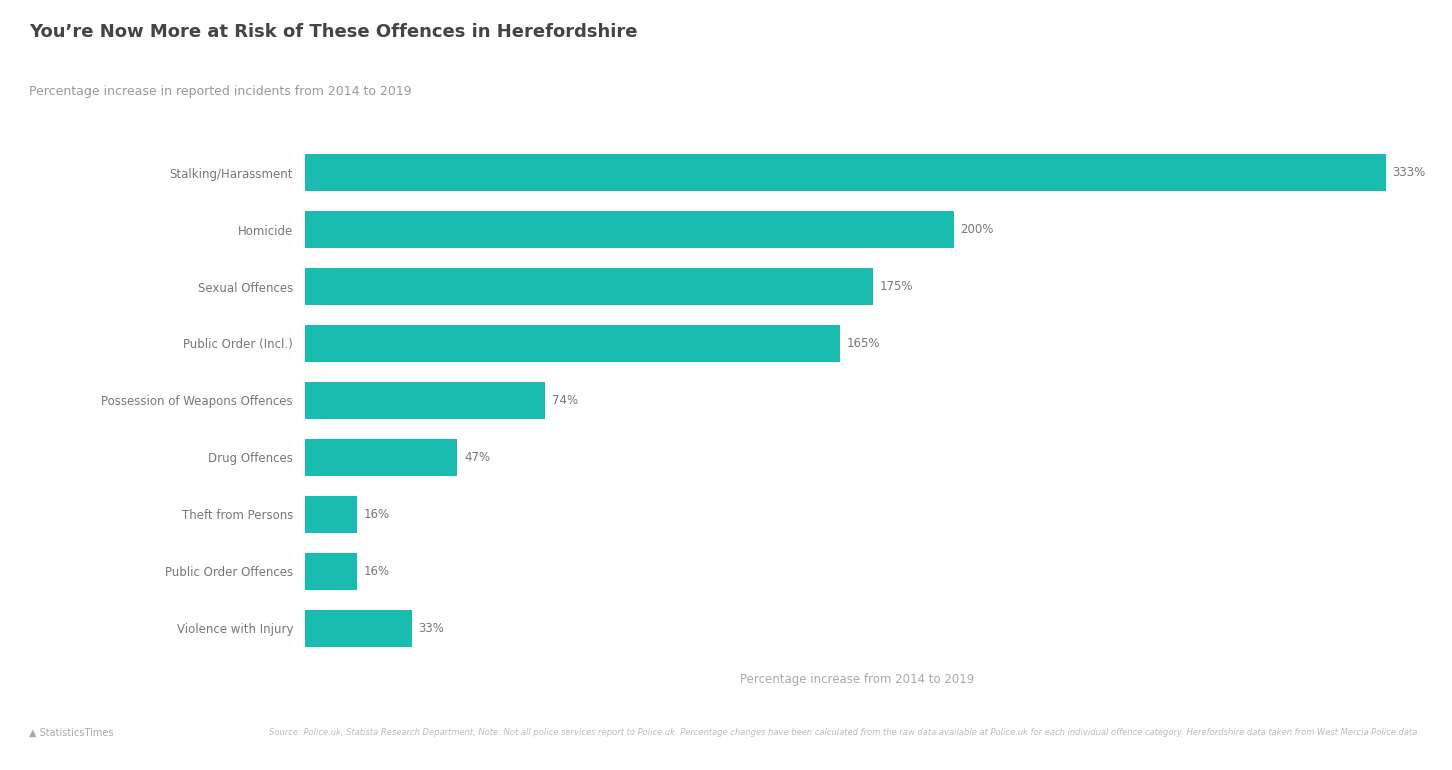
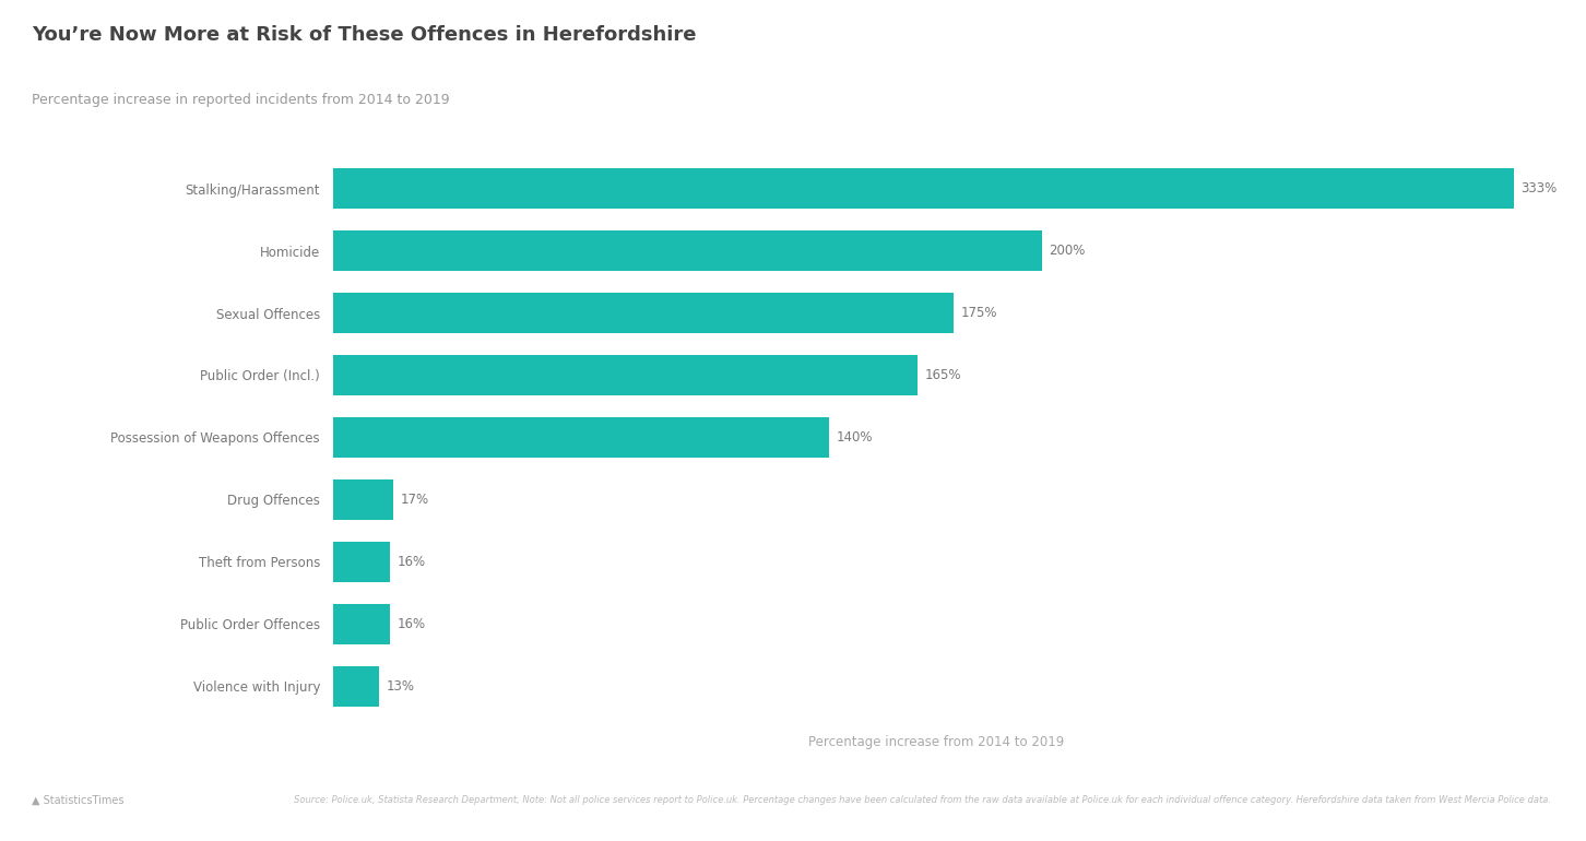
Possession of Weapons Offences: 74% -> 140%
Drug Offences: 47% -> 17%
Violence with Injury: 33% -> 13%
